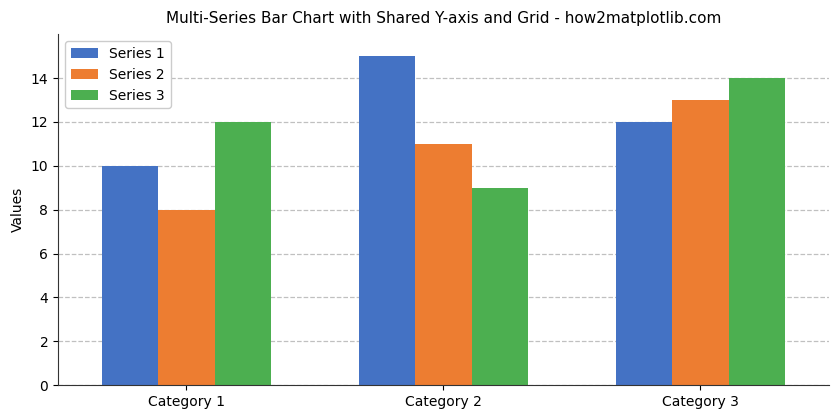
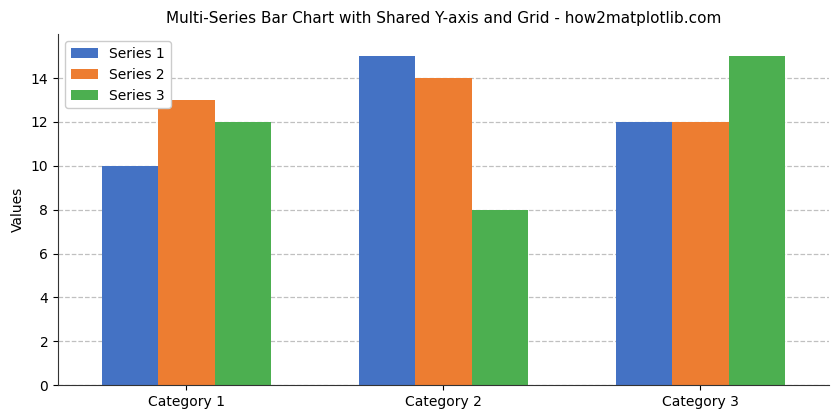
Series 2/Category 1: 8 -> 13
Series 2/Category 2: 11 -> 14
Series 3/Category 2: 9 -> 8
Series 2/Category 3: 13 -> 12
Series 3/Category 3: 14 -> 15
